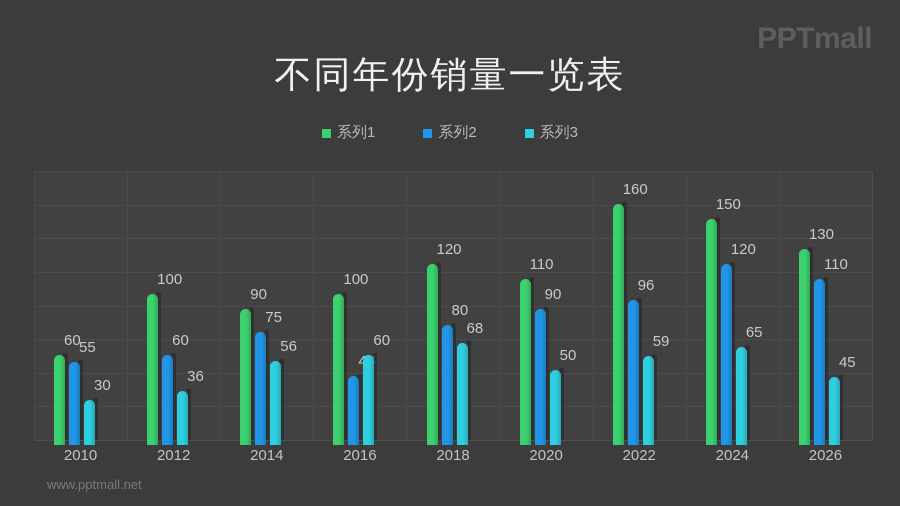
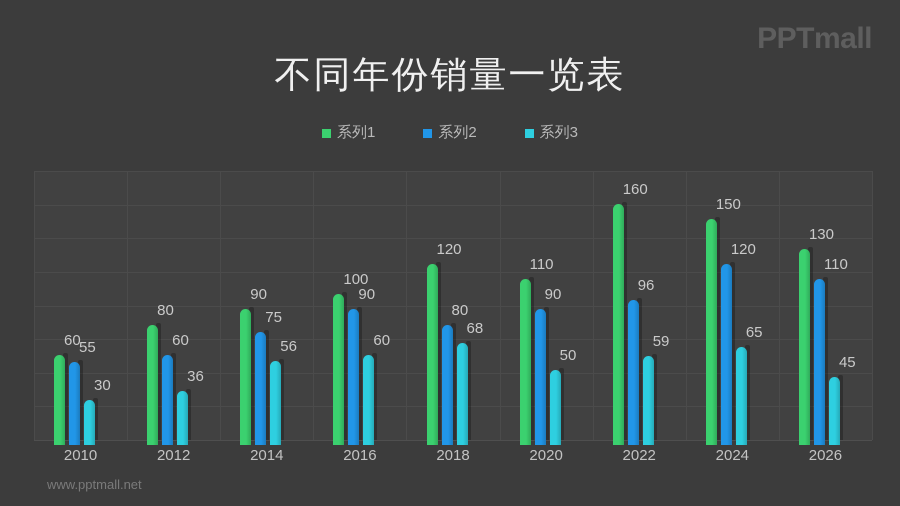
系列1/2012: 100 -> 80
系列2/2016: 46 -> 90
